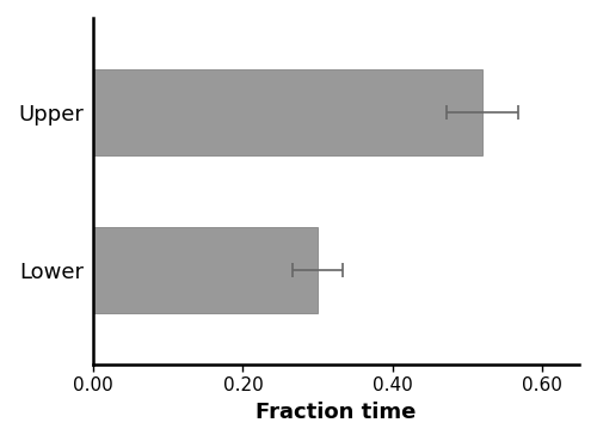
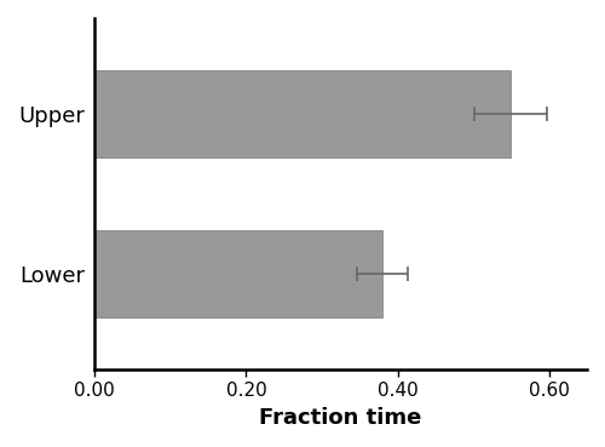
Upper: 0.52 -> 0.55
Lower: 0.30 -> 0.38
